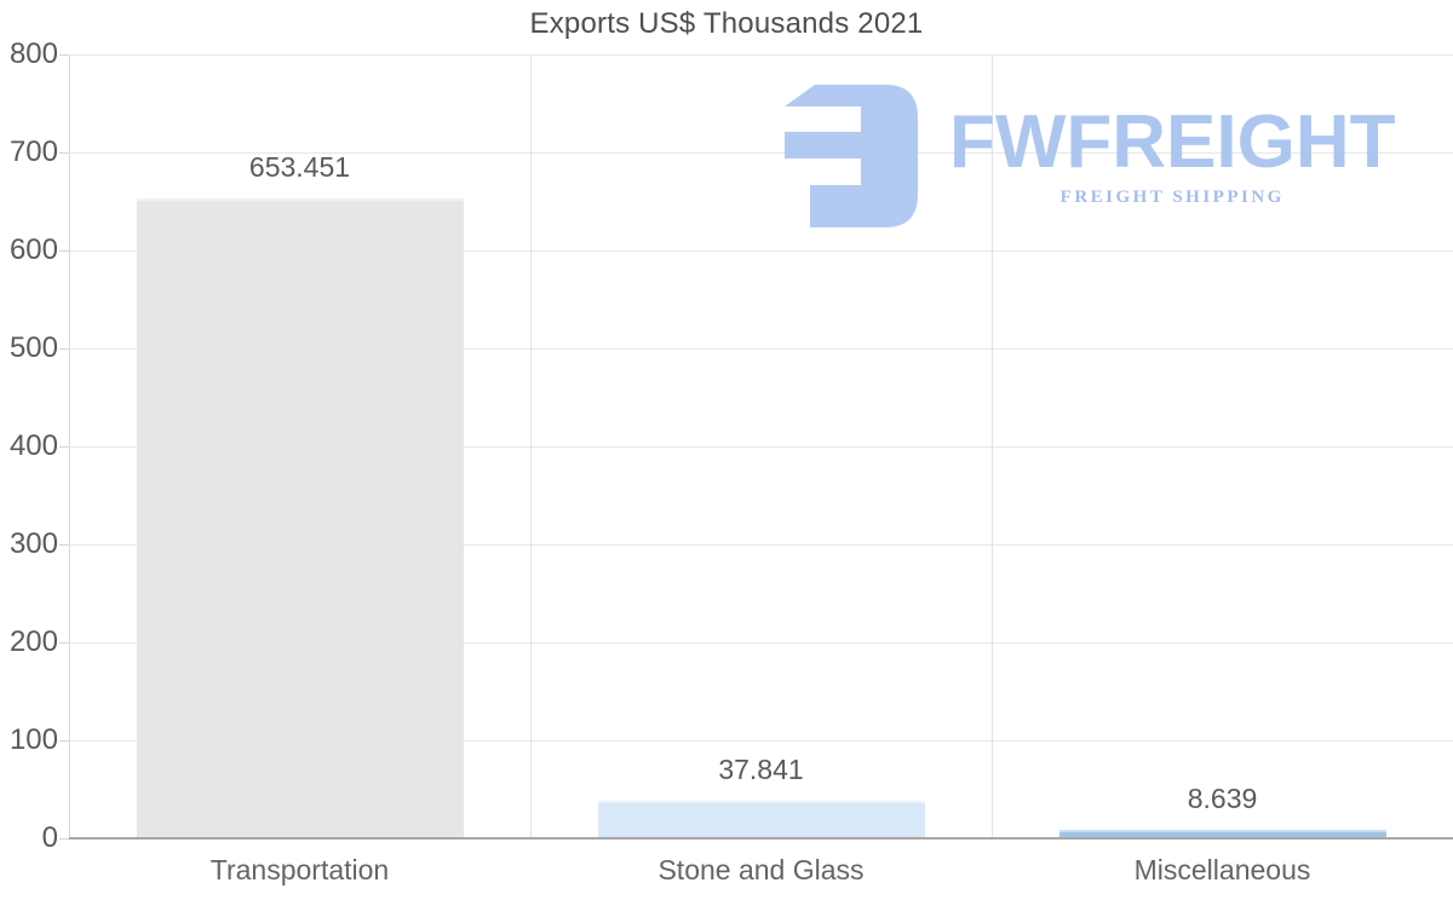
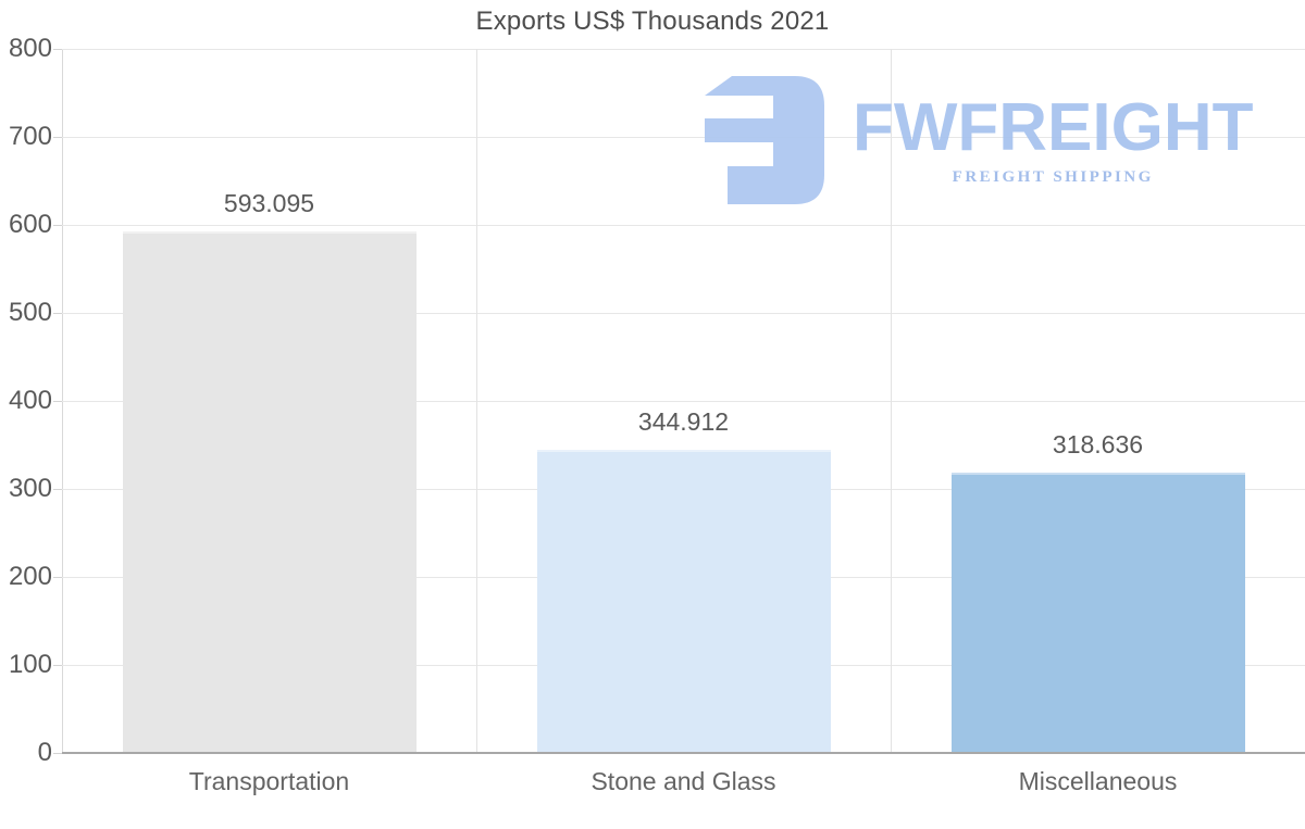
Transportation: 653.451 -> 593.095
Stone and Glass: 37.841 -> 344.912
Miscellaneous: 8.639 -> 318.636
